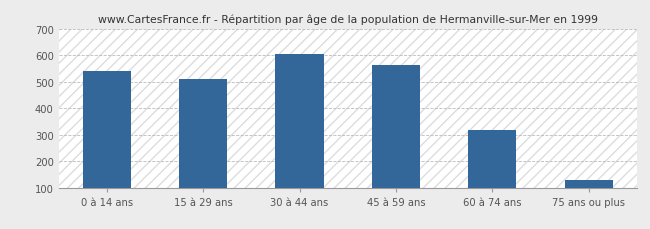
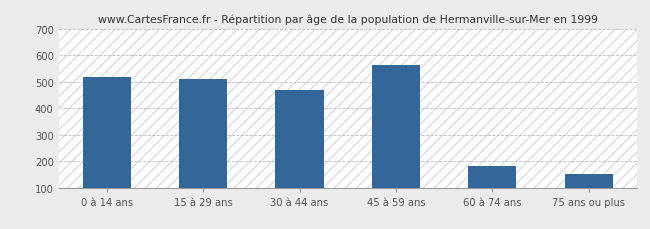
0 à 14 ans: 542 -> 520
30 à 44 ans: 606 -> 470
60 à 74 ans: 318 -> 180
75 ans ou plus: 128 -> 150
